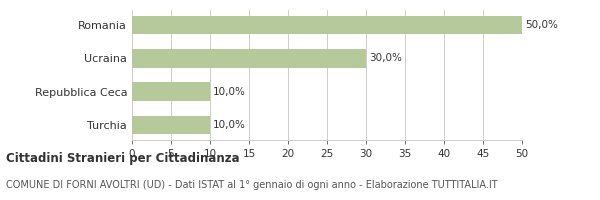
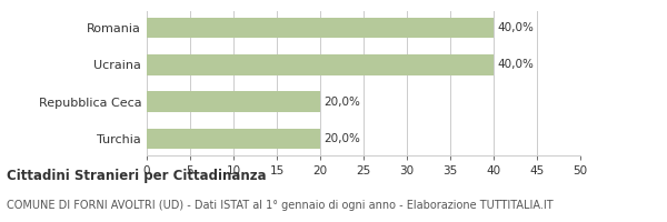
Romania: 50,0% -> 40,0%
Ucraina: 30,0% -> 40,0%
Repubblica Ceca: 10,0% -> 20,0%
Turchia: 10,0% -> 20,0%
